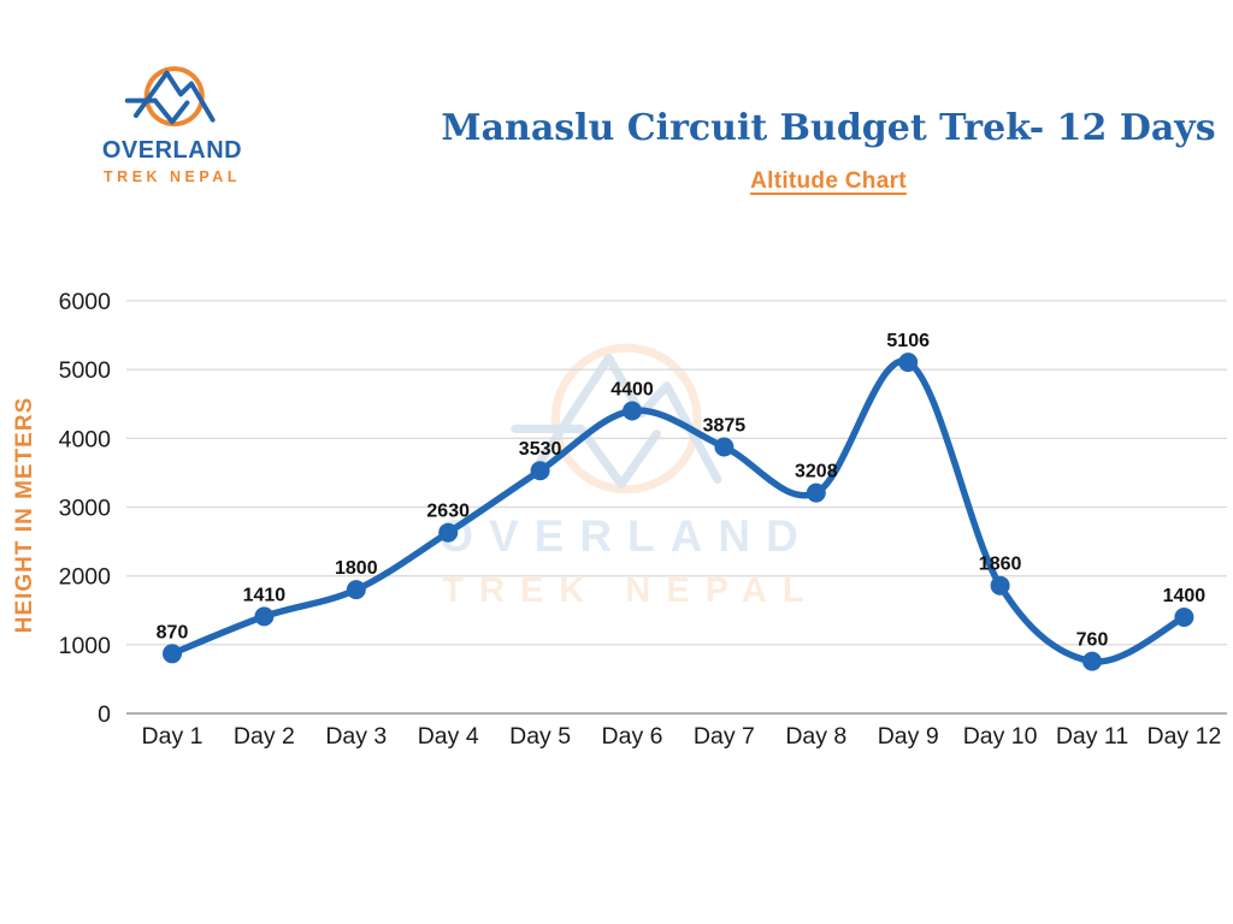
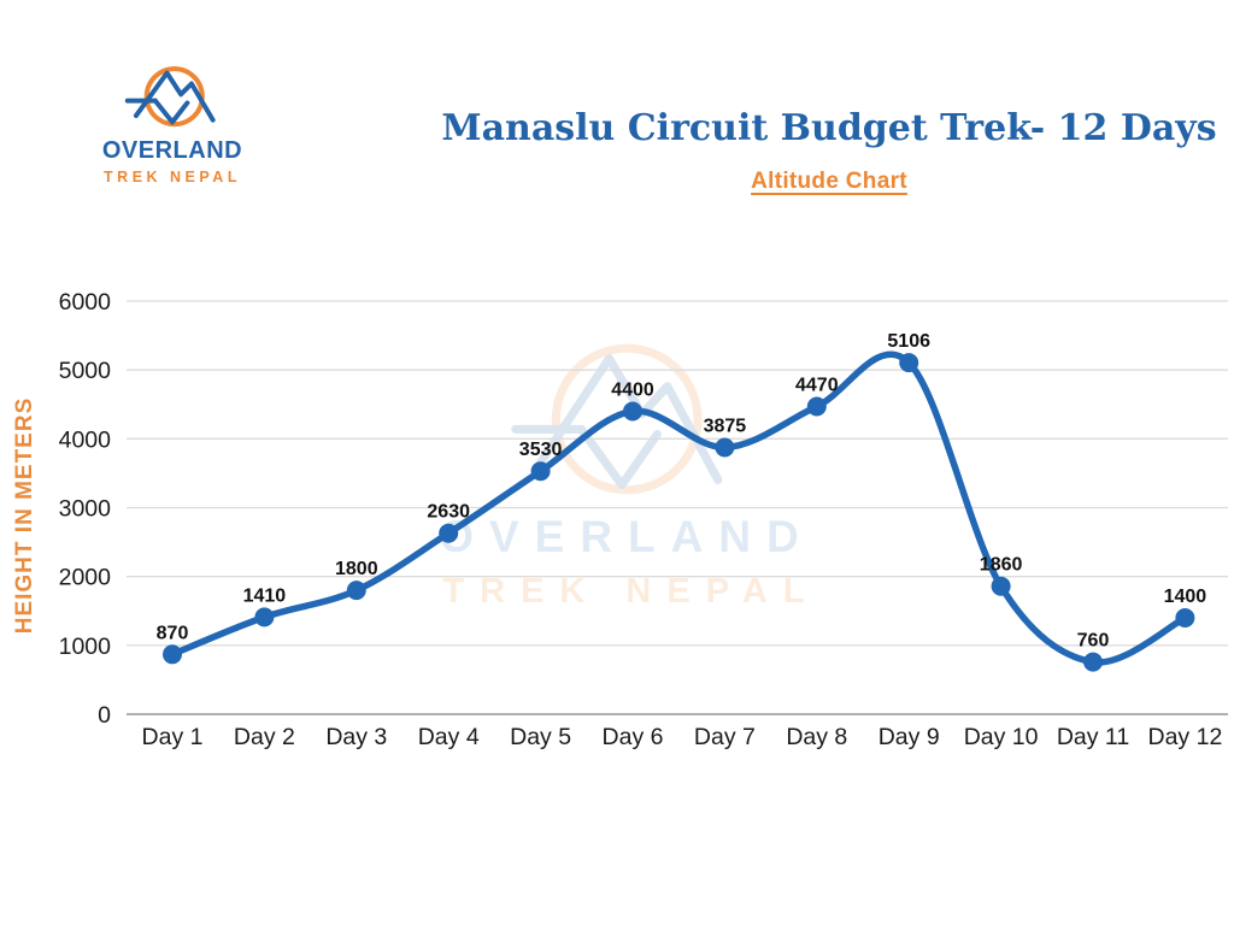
Day 8: 3208 -> 4470
